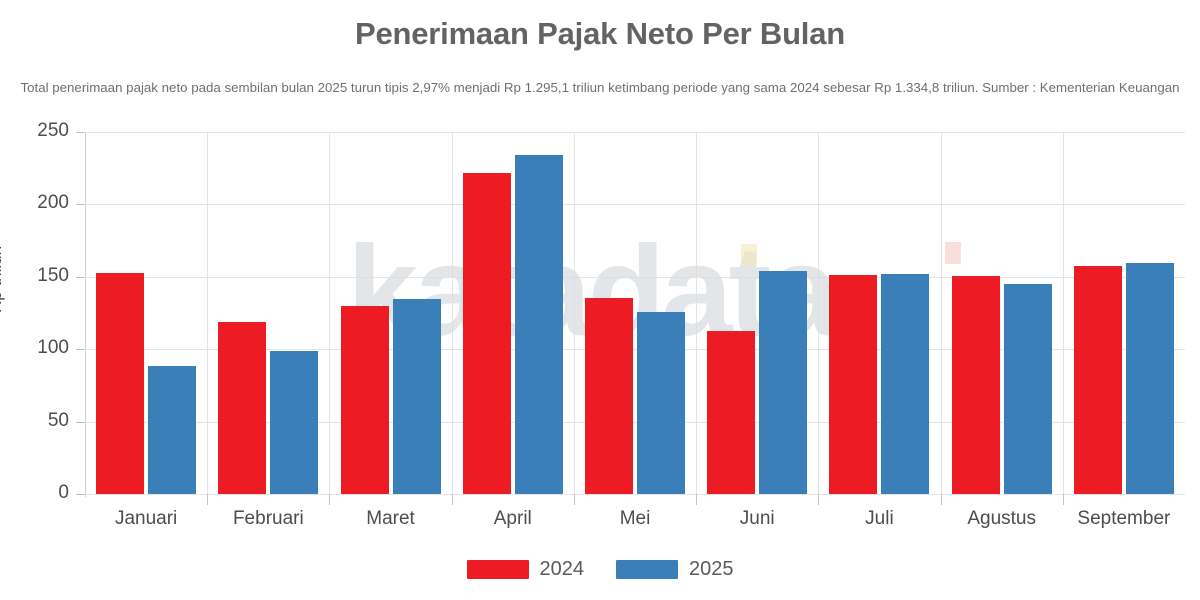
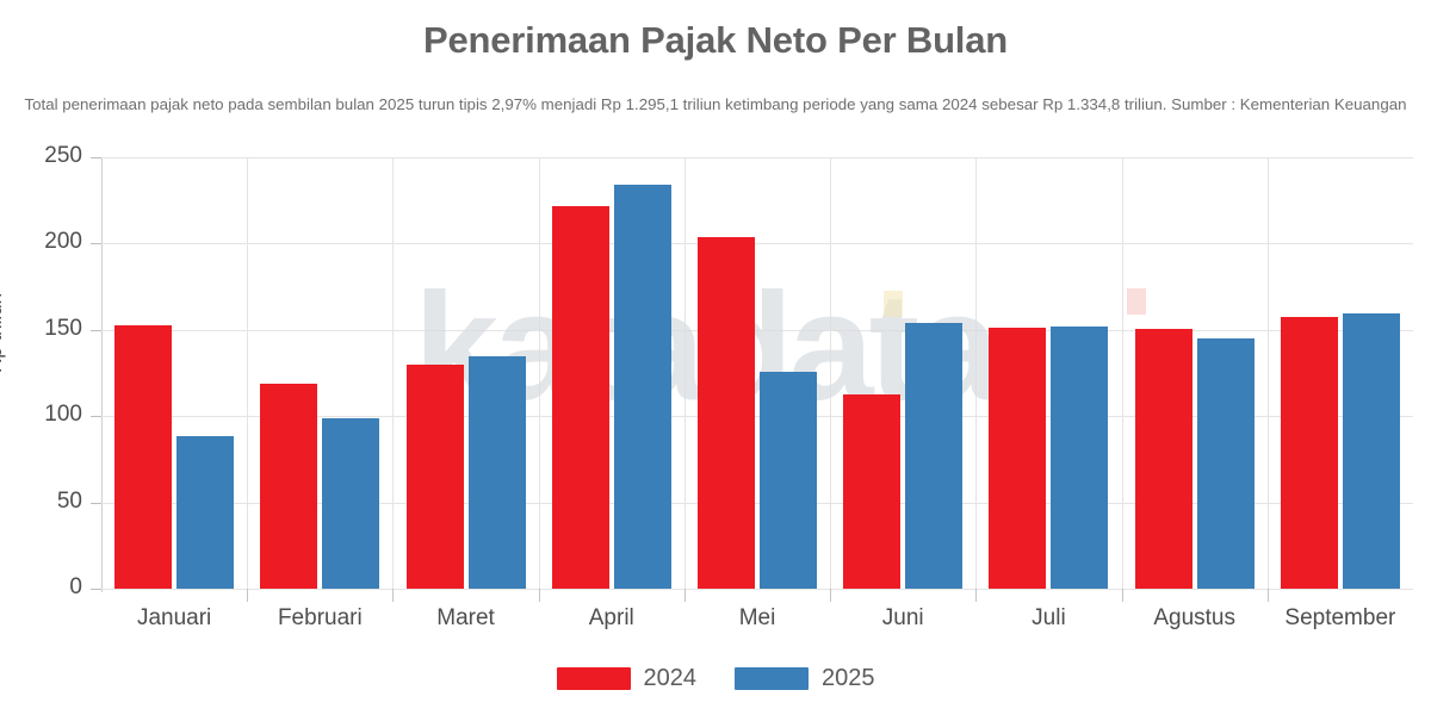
2024/Mei: 136 -> 204
